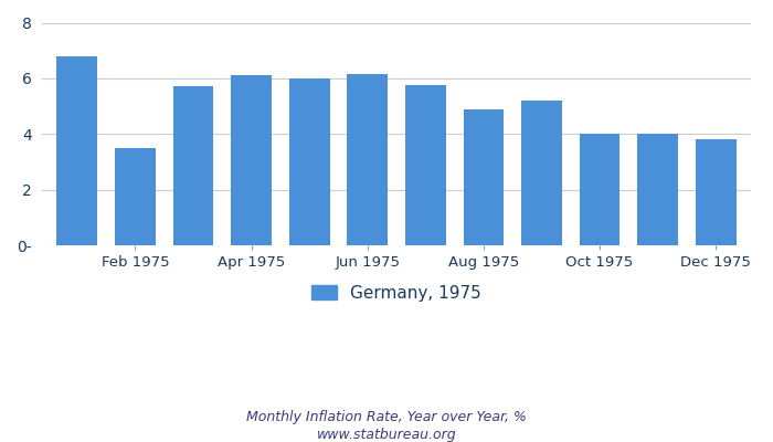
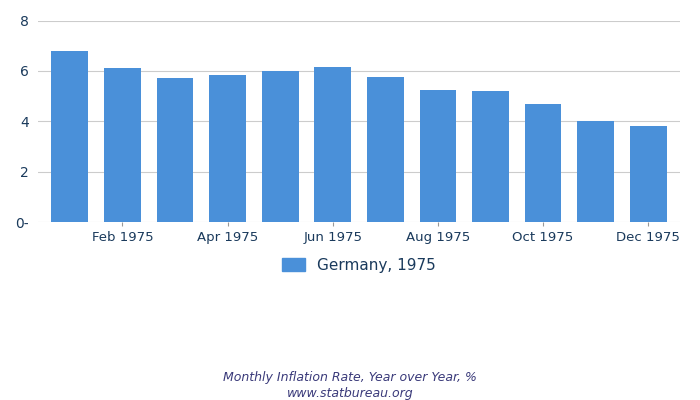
Feb 1975: 3.50 -> 6.10
Apr 1975: 6.10 -> 5.85
Aug 1975: 4.90 -> 5.25
Oct 1975: 4.00 -> 4.70
